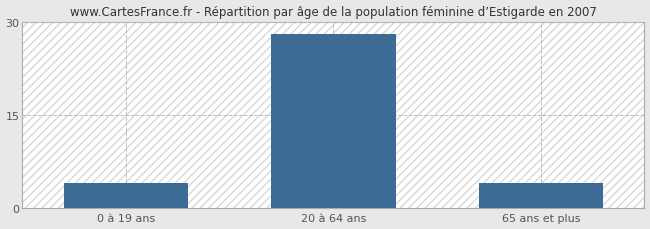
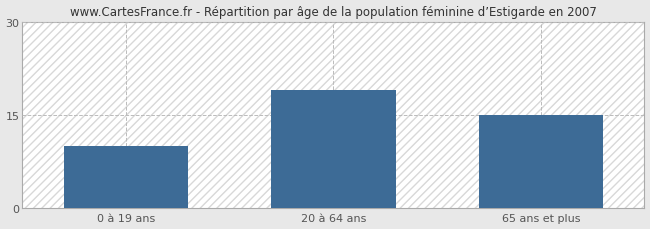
0 à 19 ans: 4 -> 10
20 à 64 ans: 28 -> 19
65 ans et plus: 4 -> 15
